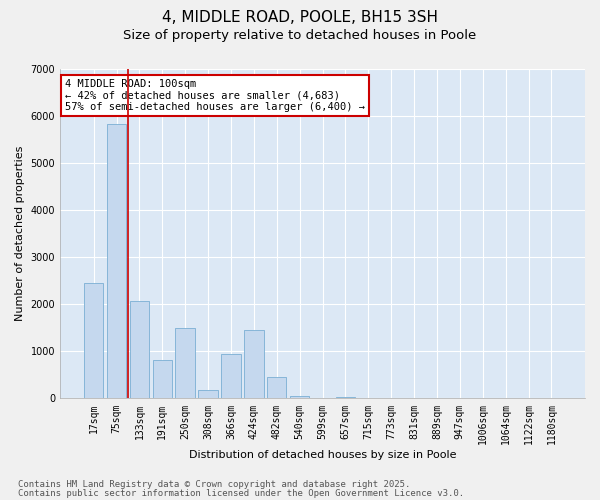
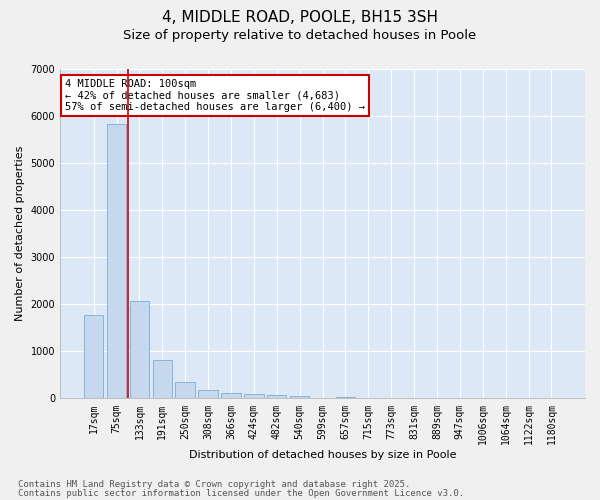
17sqm: 2450 -> 1780
250sqm: 1500 -> 340
366sqm: 950 -> 110
424sqm: 1450 -> 90
482sqm: 450 -> 80
